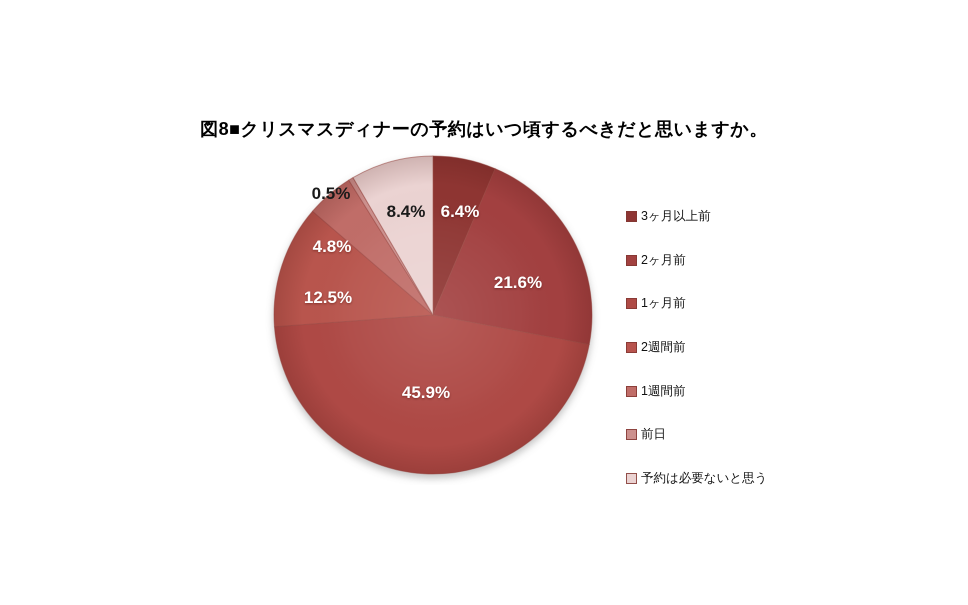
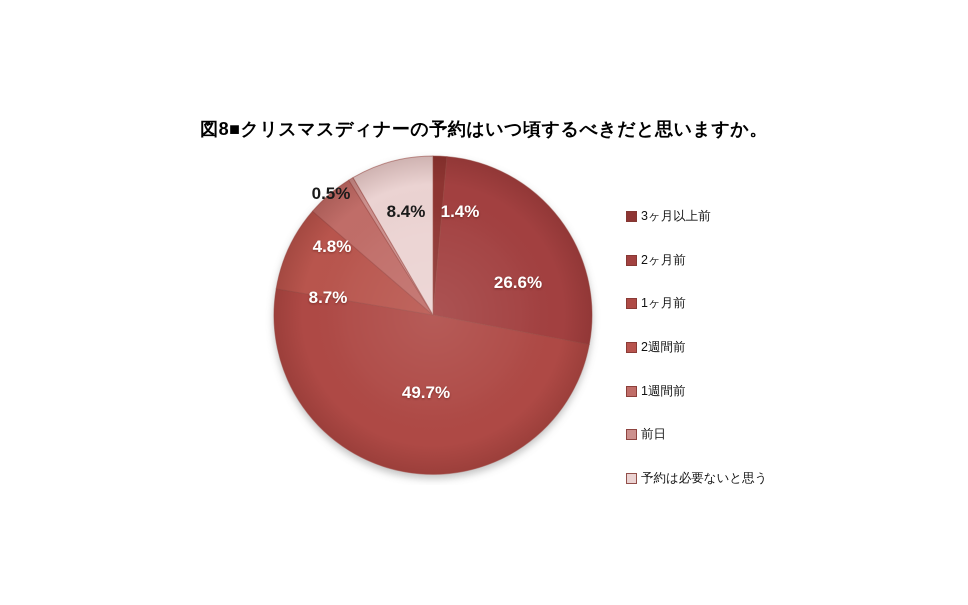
3ヶ月以上前: 6.4% -> 1.4%
2ヶ月前: 21.6% -> 26.6%
1ヶ月前: 45.9% -> 49.7%
2週間前: 12.5% -> 8.7%
